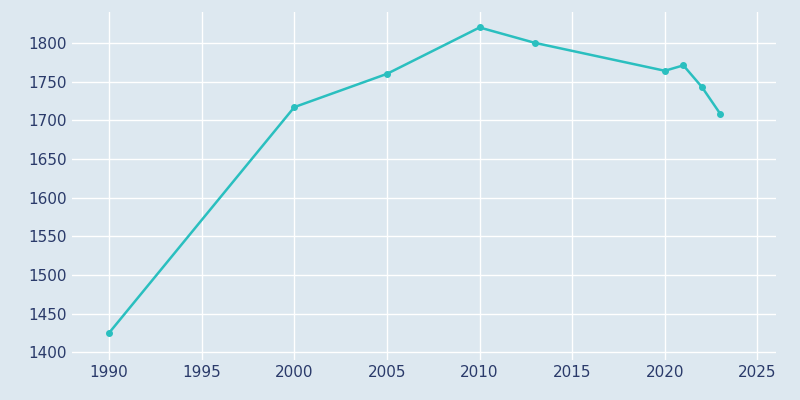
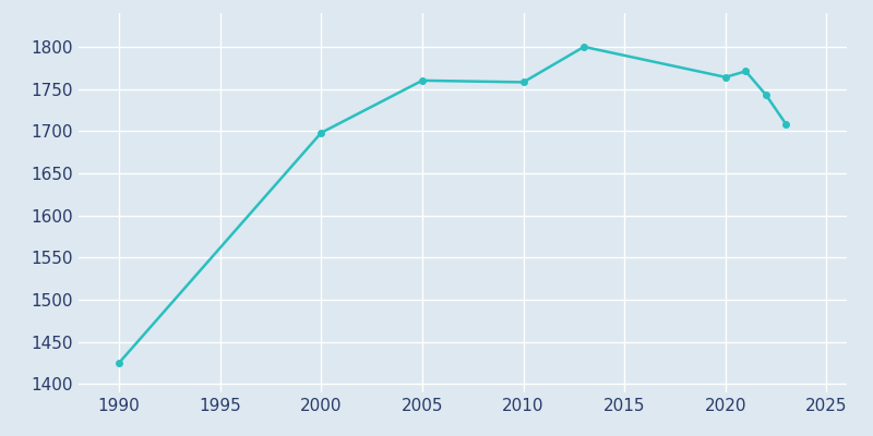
2000: 1717 -> 1698
2010: 1820 -> 1758
